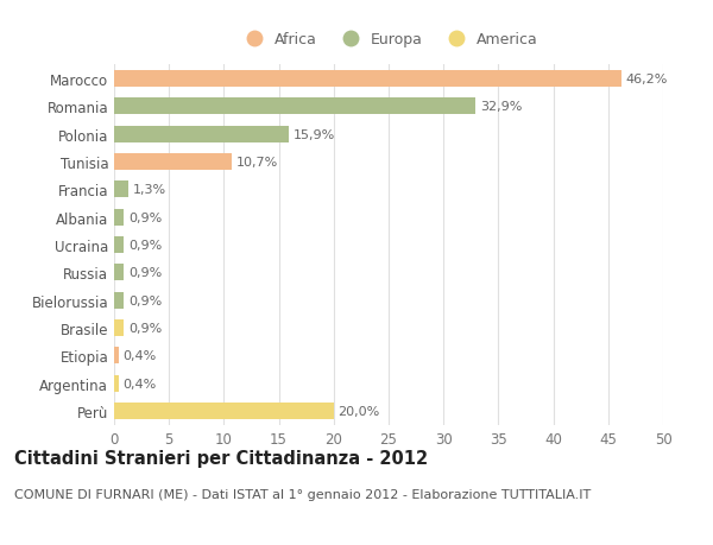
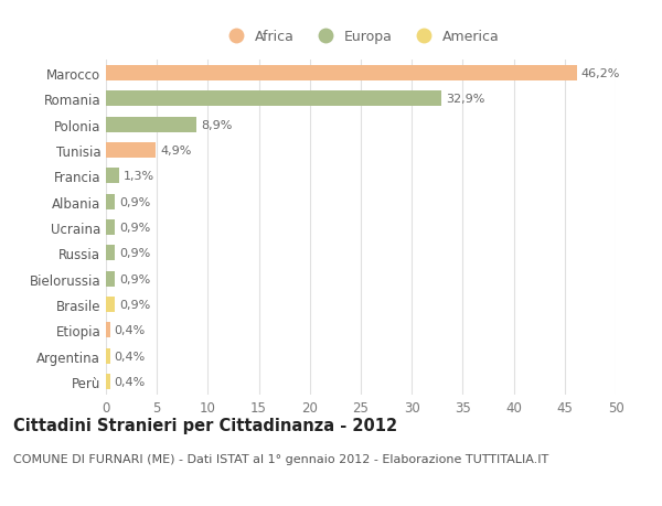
Polonia: 15,9% -> 8,9%
Tunisia: 10,7% -> 4,9%
Perù: 20,0% -> 0,4%
